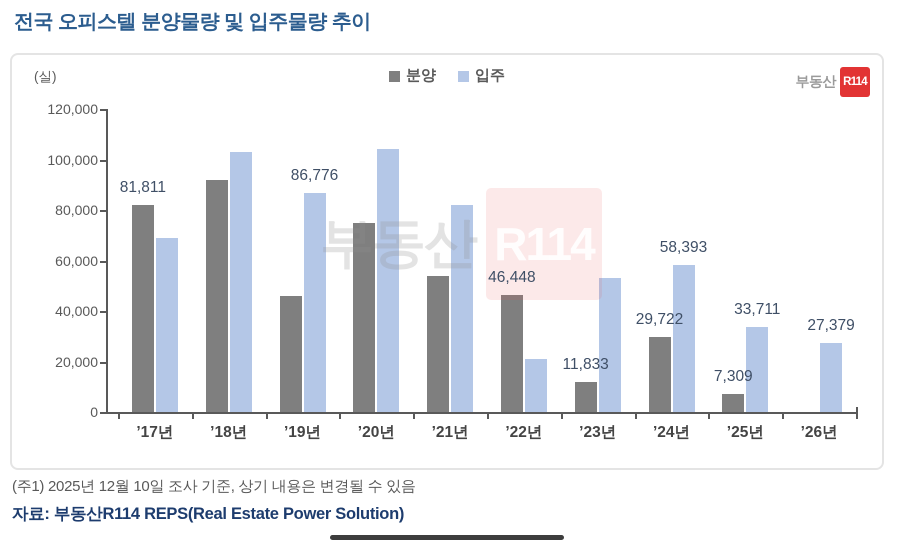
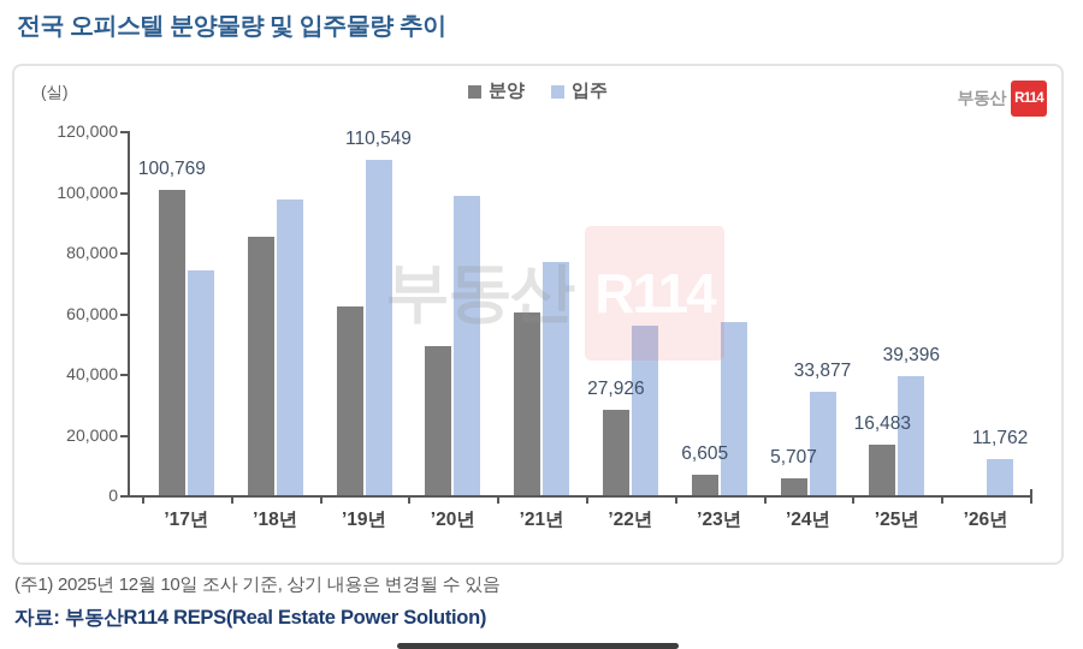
분양/’17년: 81,811 -> 100,769
입주/’17년: 69000 -> 74000
분양/’18년: 92000 -> 85000
입주/’18년: 103000 -> 98000
분양/’19년: 46000 -> 62000
입주/’19년: 86,776 -> 110,549
분양/’20년: 75000 -> 49000
입주/’20년: 104000 -> 98000
분양/’21년: 54000 -> 60000
입주/’21년: 82000 -> 77000
분양/’22년: 46,448 -> 27,926
입주/’22년: 21000 -> 56000
분양/’23년: 11,833 -> 6,605
입주/’23년: 53000 -> 57000
분양/’24년: 29,722 -> 5,707
입주/’24년: 58,393 -> 33,877
분양/’25년: 7,309 -> 16,483
입주/’25년: 33,711 -> 39,396
입주/’26년: 27,379 -> 11,762
